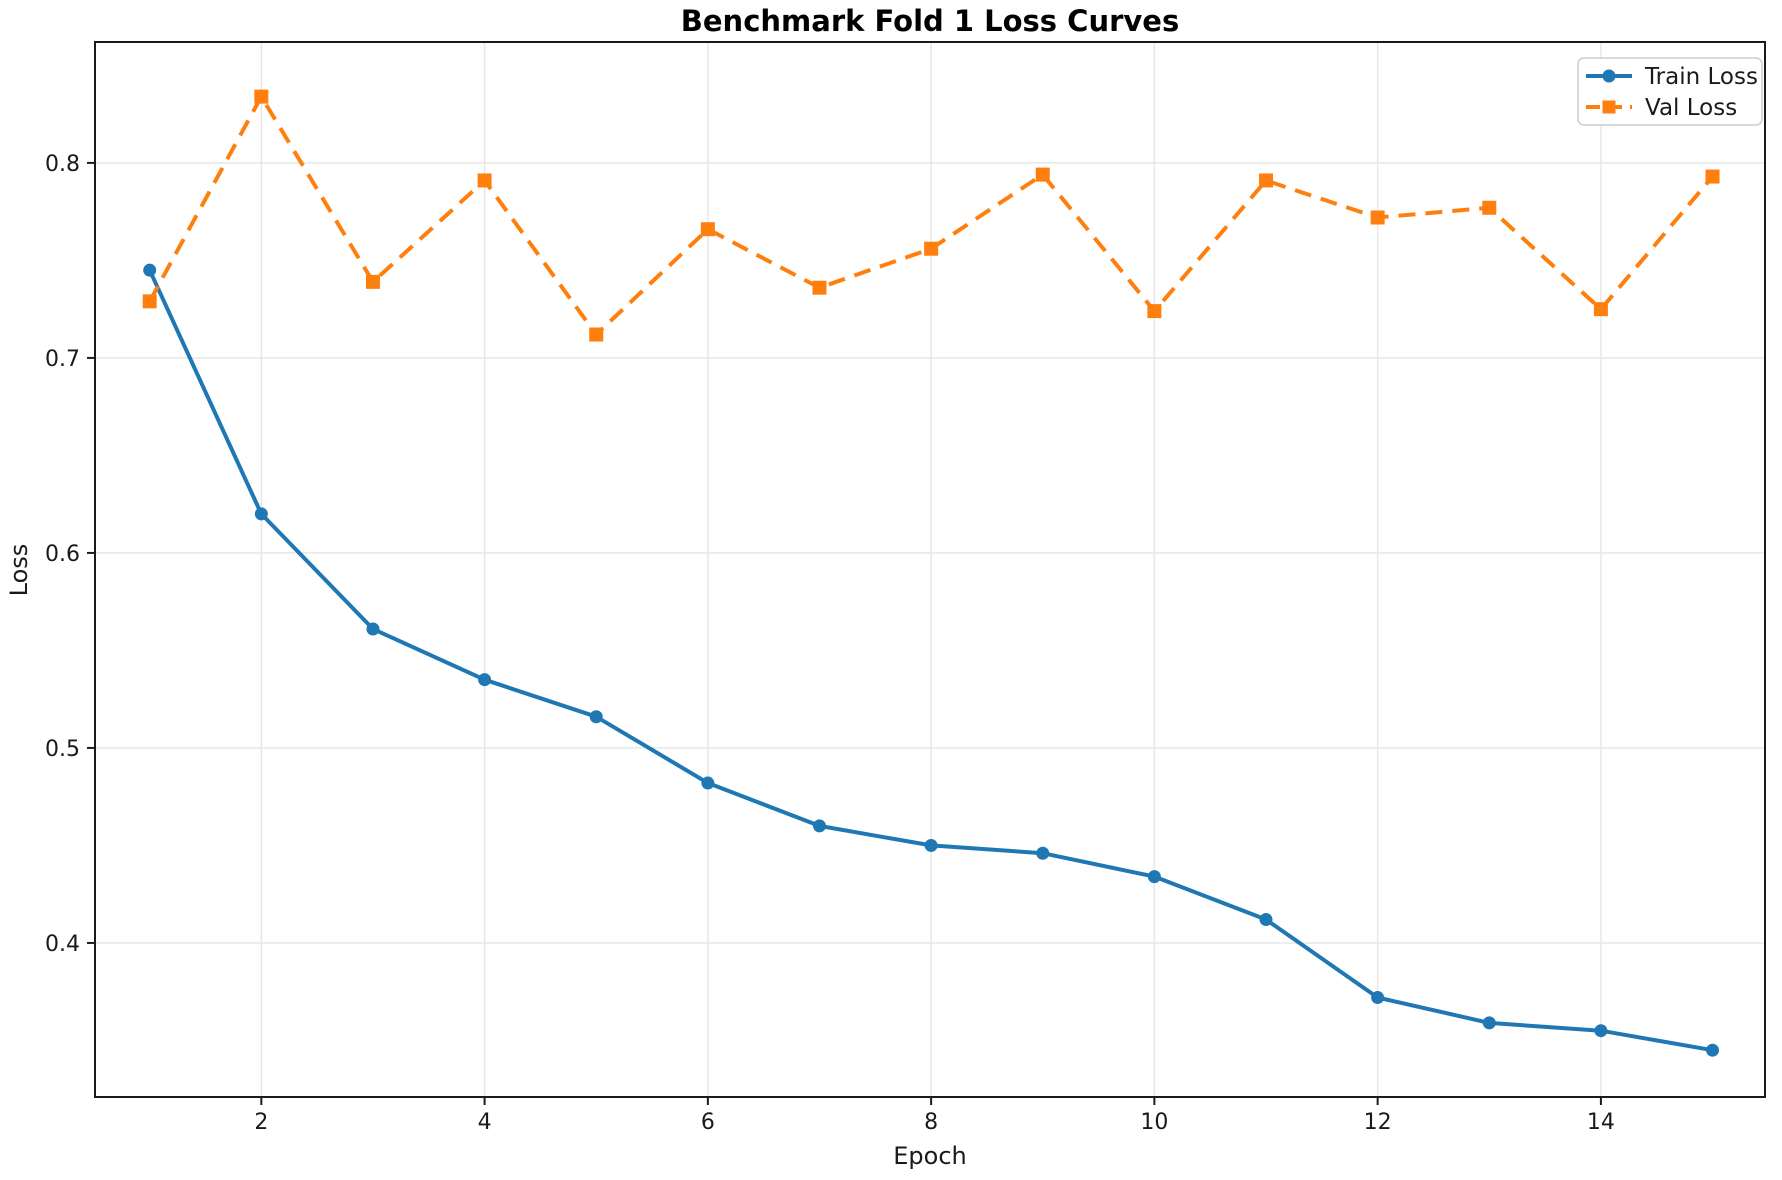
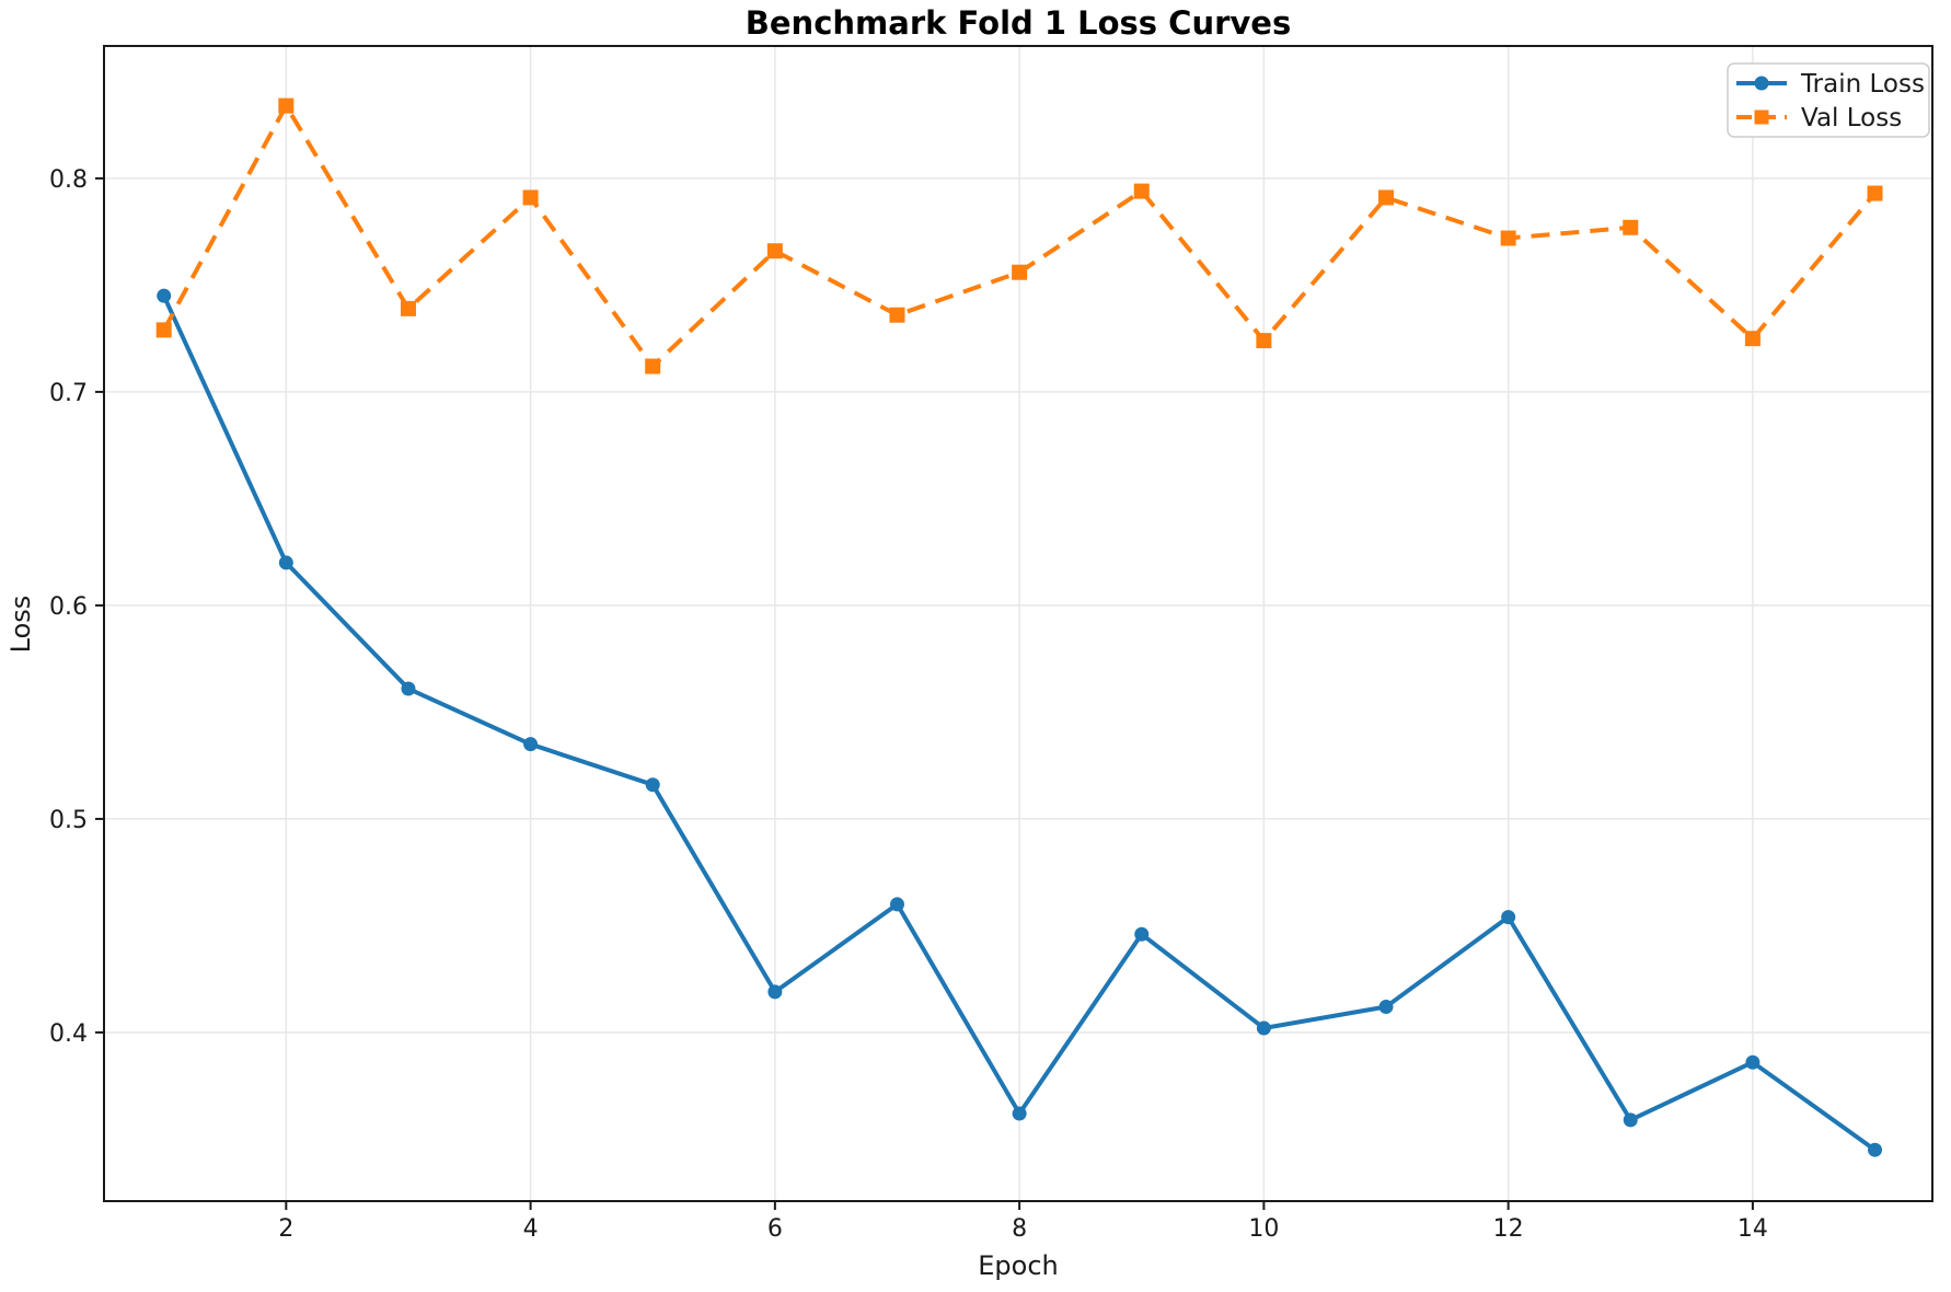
Train Loss/6: 0.482 -> 0.419
Train Loss/8: 0.450 -> 0.362
Train Loss/10: 0.434 -> 0.402
Train Loss/12: 0.372 -> 0.454
Train Loss/14: 0.355 -> 0.386
